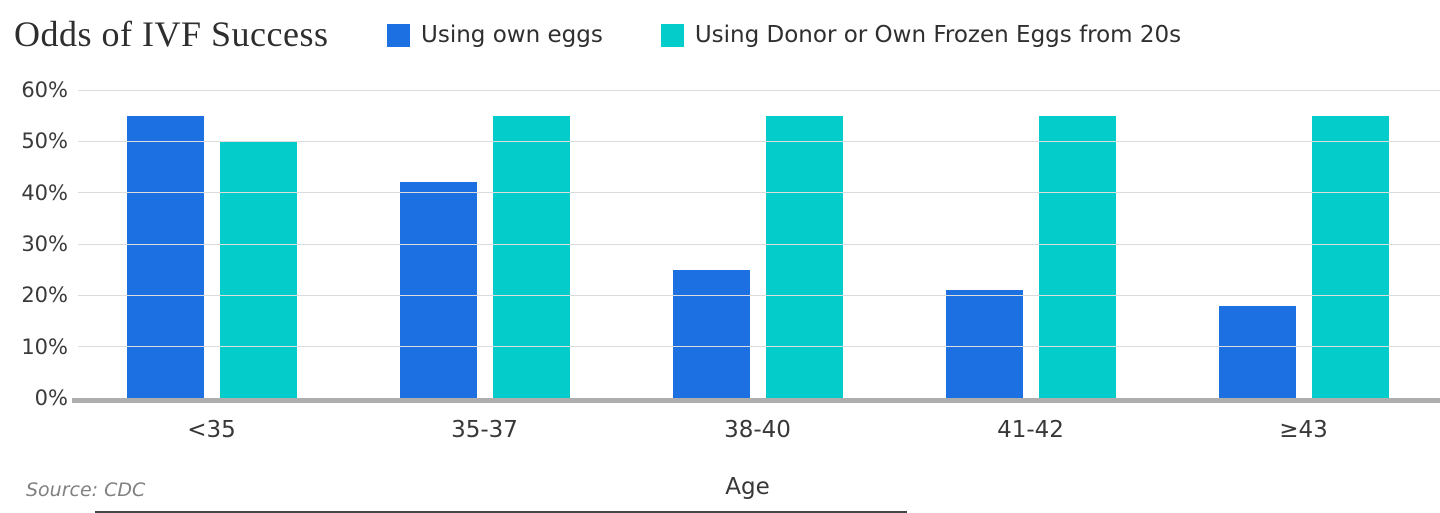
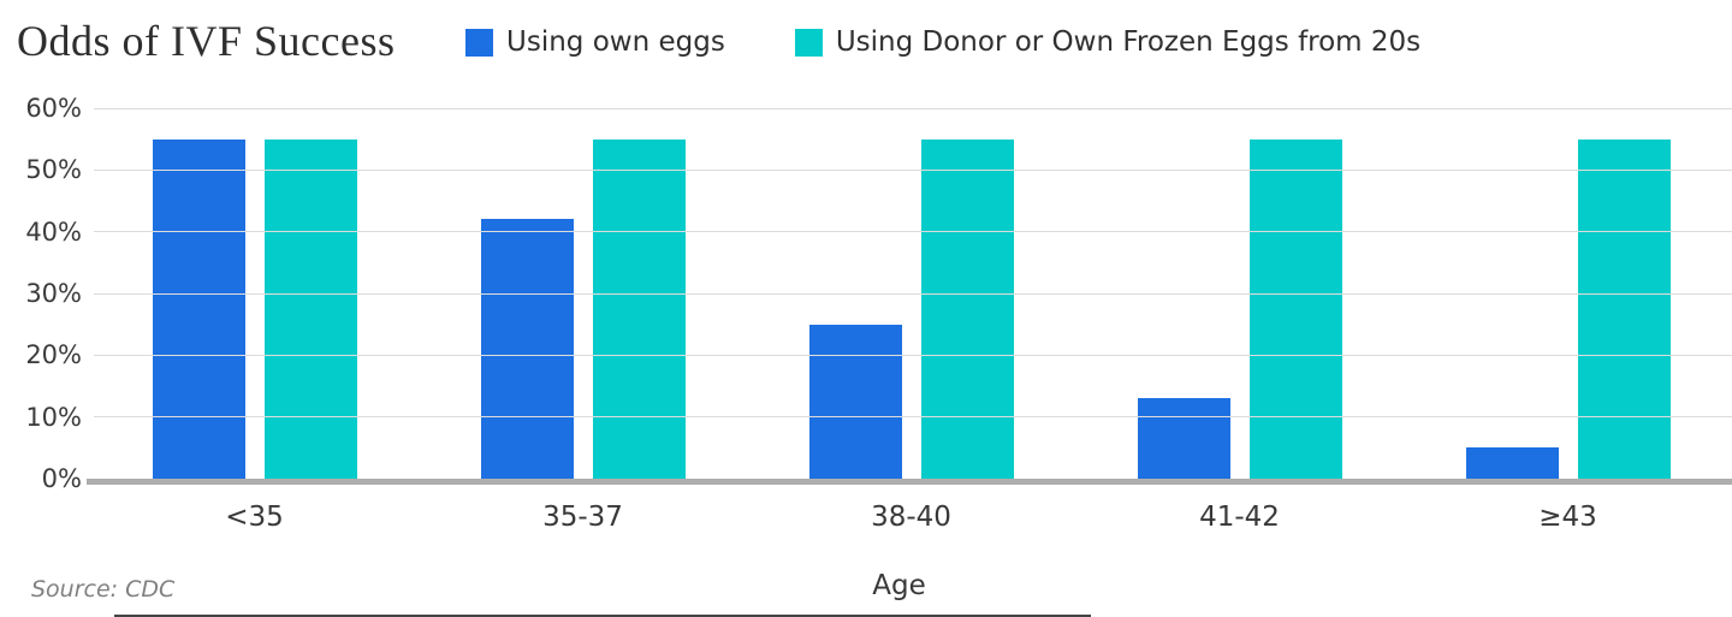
Using Donor or Own Frozen Eggs from 20s/<35: 50% -> 55%
Using own eggs/41-42: 21% -> 13%
Using own eggs/≥43: 18% -> 5%
